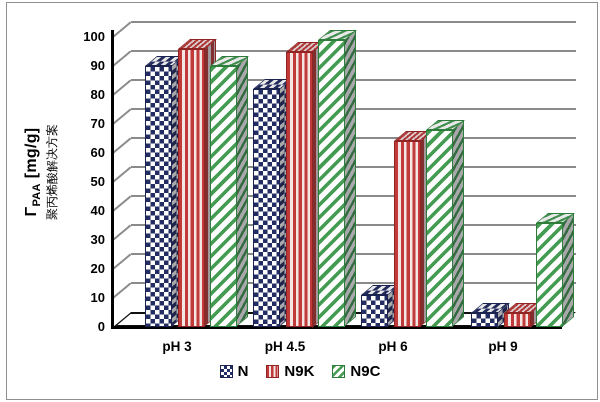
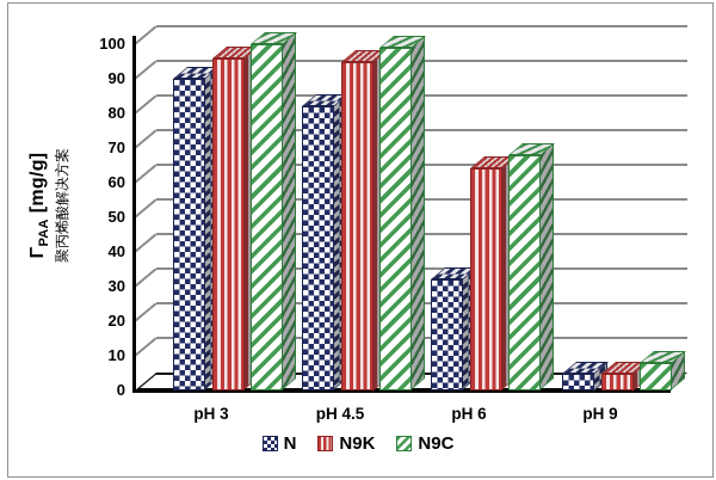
N9C/pH 3: 90 -> 100
N/pH 6: 11 -> 32
N9C/pH 9: 36 -> 8
